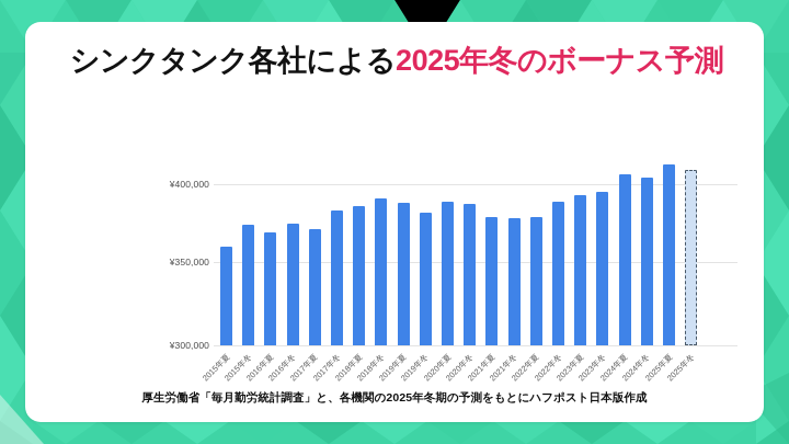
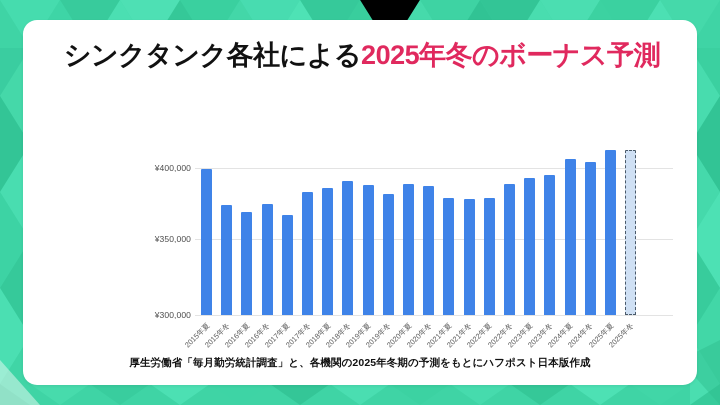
2015年夏: ¥360000 -> ¥399000
2017年夏: ¥371000 -> ¥367000
2025年冬: ¥409000 -> ¥413000
